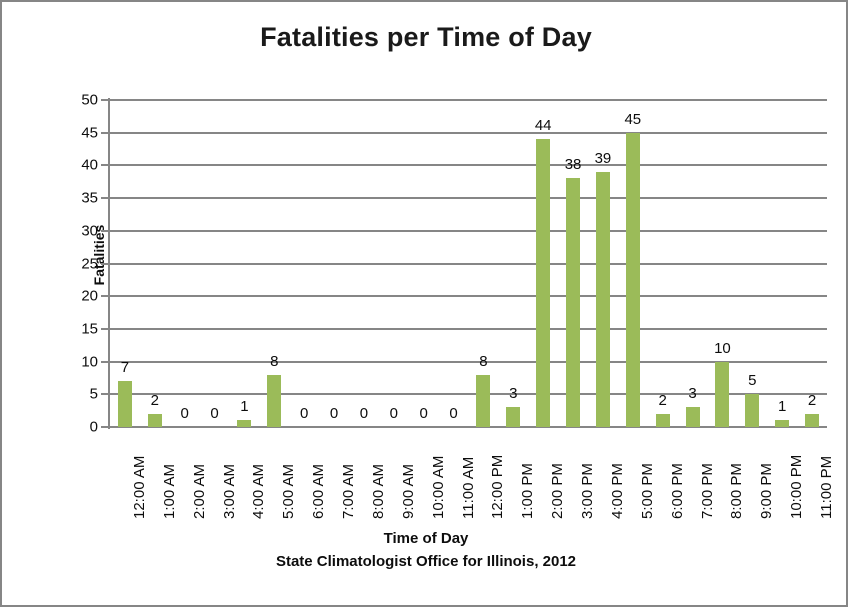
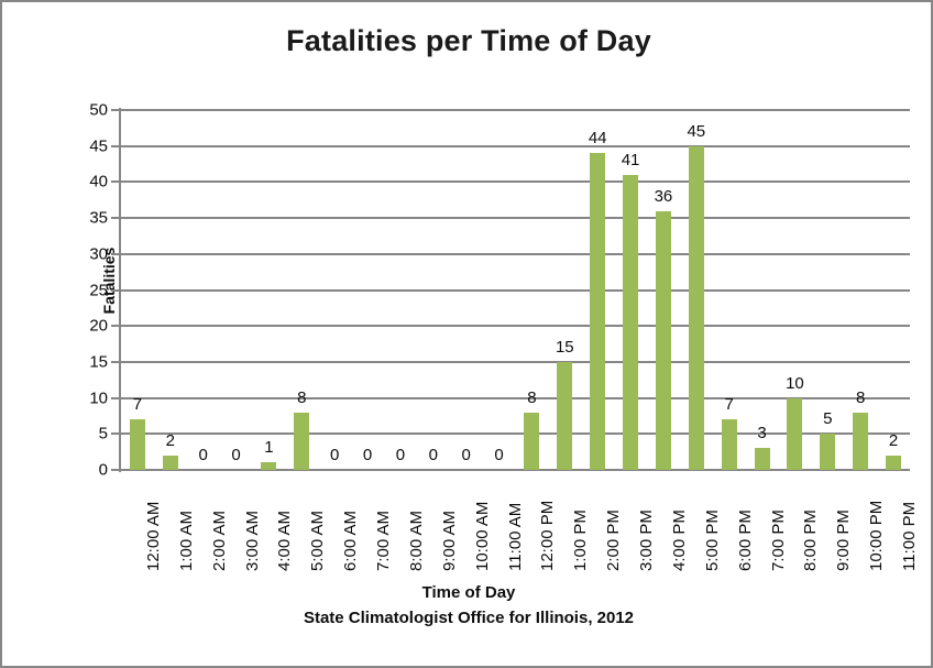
1:00 PM: 3 -> 15
3:00 PM: 38 -> 41
4:00 PM: 39 -> 36
6:00 PM: 2 -> 7
10:00 PM: 1 -> 8
